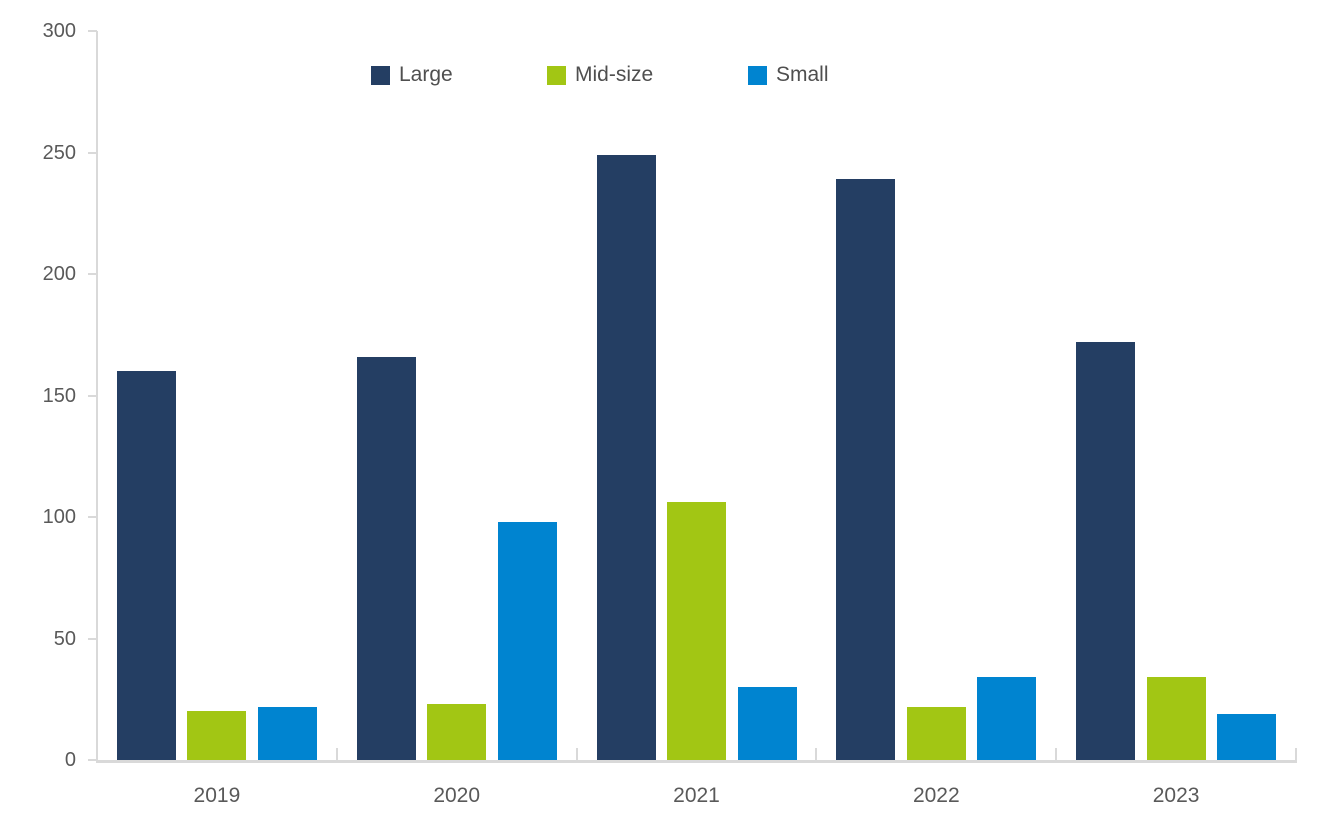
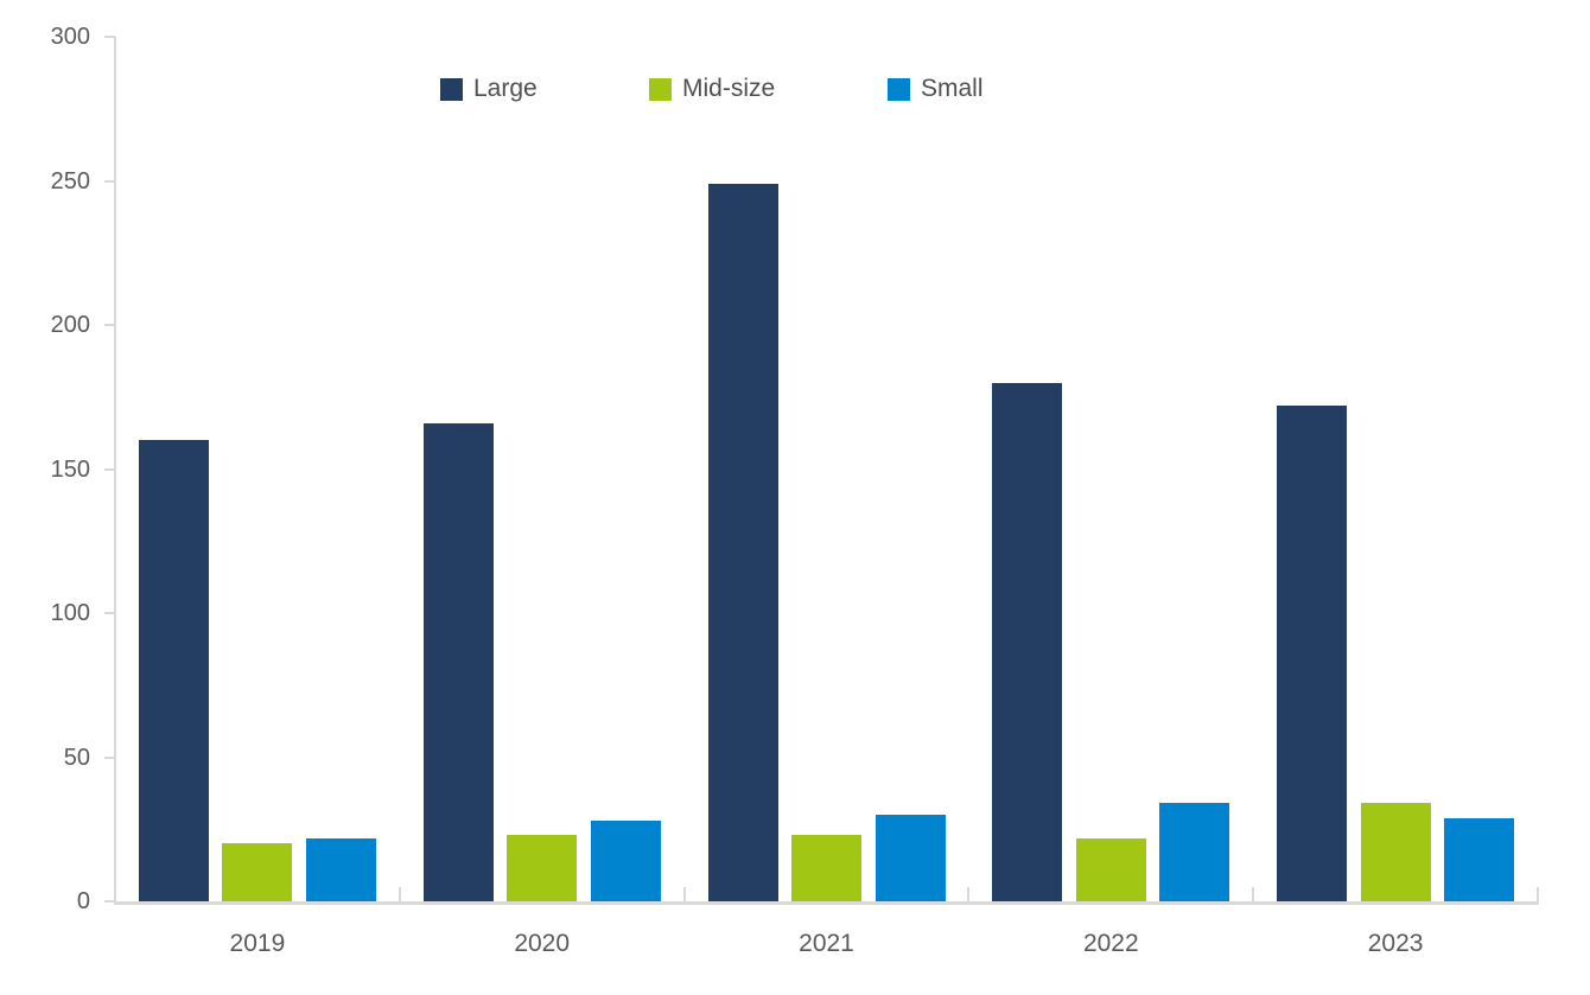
Small/2020: 98 -> 28
Mid-size/2021: 106 -> 23
Large/2022: 239 -> 180
Small/2023: 19 -> 29
